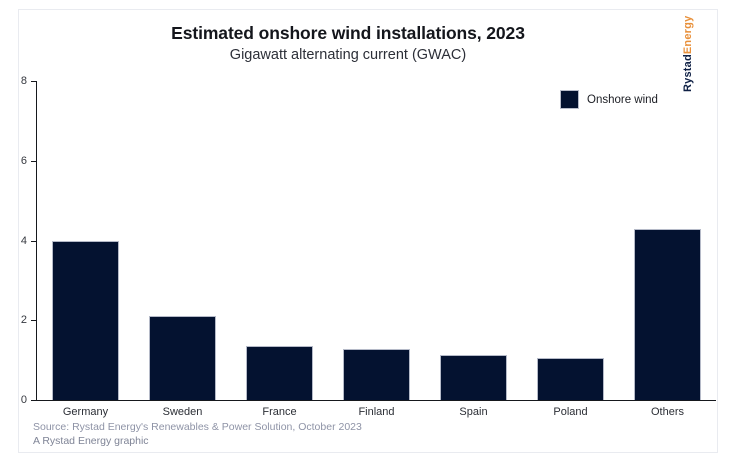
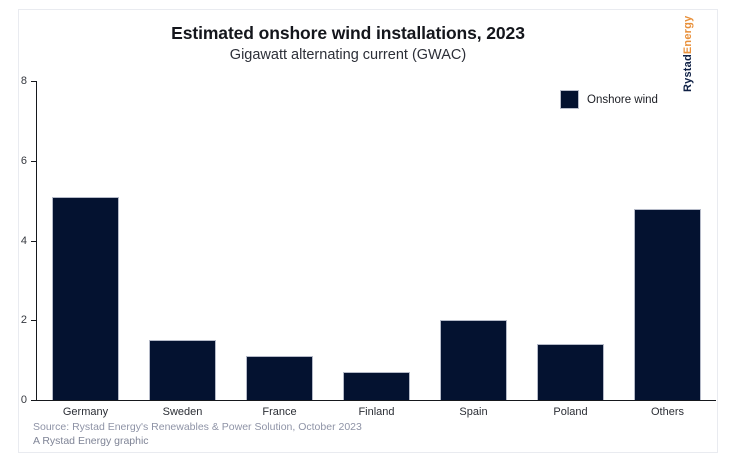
Germany: 4.0 -> 5.1
Sweden: 2.1 -> 1.5
France: 1.4 -> 1.1
Finland: 1.3 -> 0.7
Spain: 1.1 -> 2.0
Poland: 1.1 -> 1.4
Others: 4.3 -> 4.8
